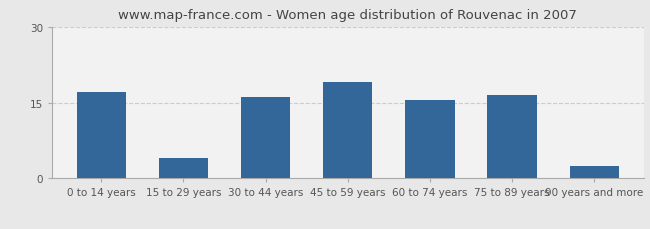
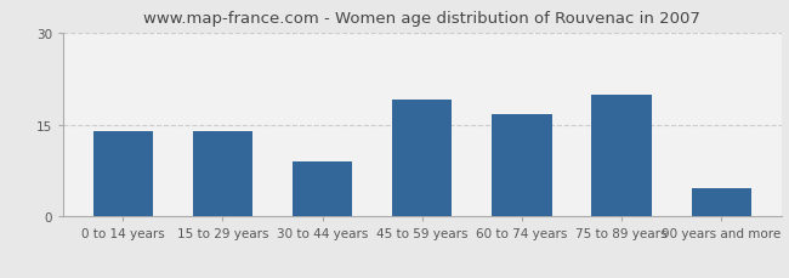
0 to 14 years: 17.0 -> 14.0
15 to 29 years: 4.0 -> 14.0
30 to 44 years: 16.0 -> 9.0
60 to 74 years: 15.5 -> 16.6
75 to 89 years: 16.5 -> 19.8
90 years and more: 2.5 -> 4.6
